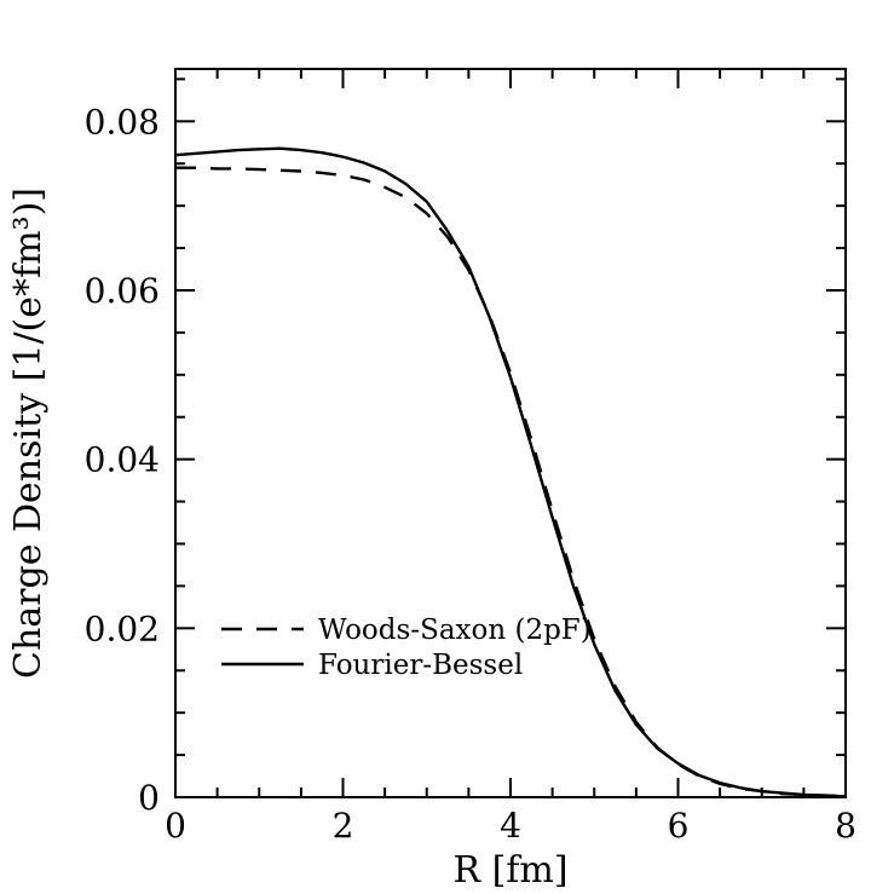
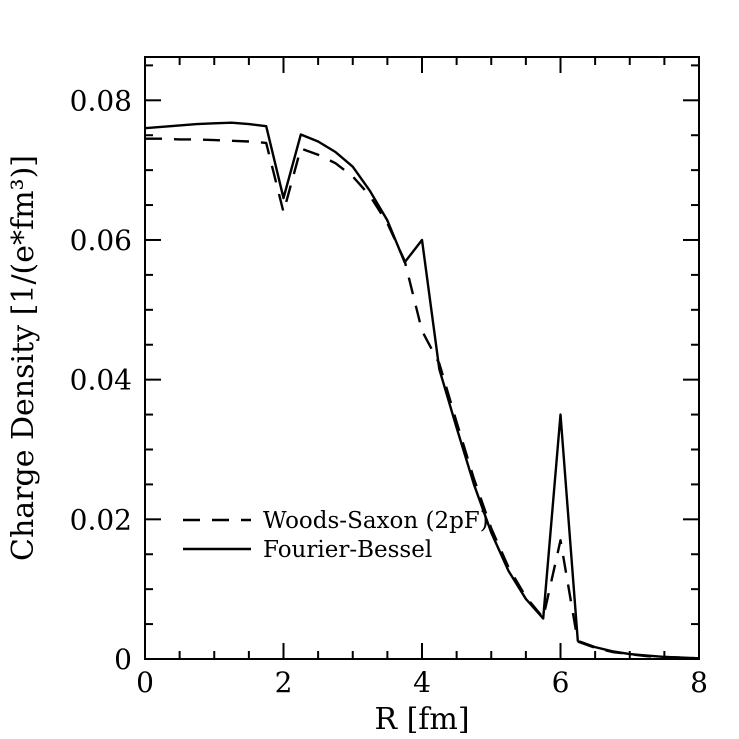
Woods-Saxon (2pF)/2: 0.074 -> 0.064
Fourier-Bessel/2: 0.076 -> 0.066
Woods-Saxon (2pF)/4: 0.050 -> 0.047
Fourier-Bessel/4: 0.050 -> 0.060
Woods-Saxon (2pF)/6: 0.004 -> 0.017
Fourier-Bessel/6: 0.004 -> 0.035
